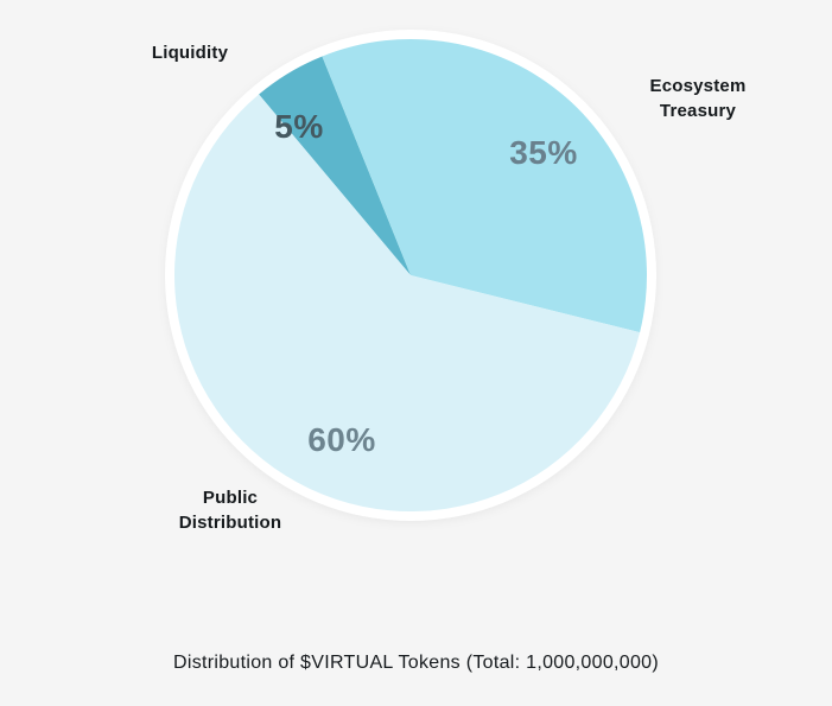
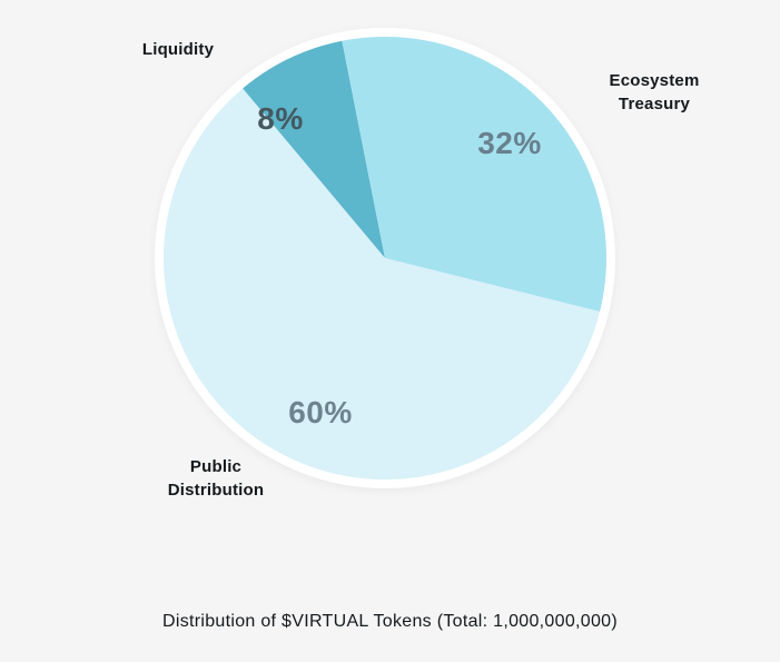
Liquidity: 5% -> 8%
Ecosystem Treasury: 35% -> 32%
